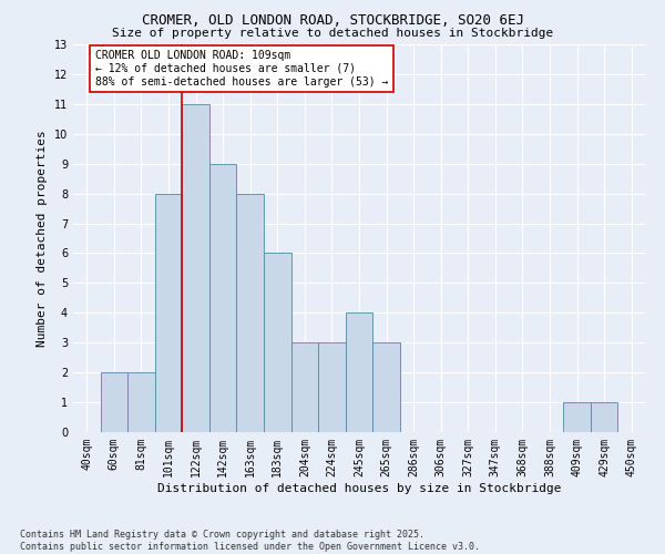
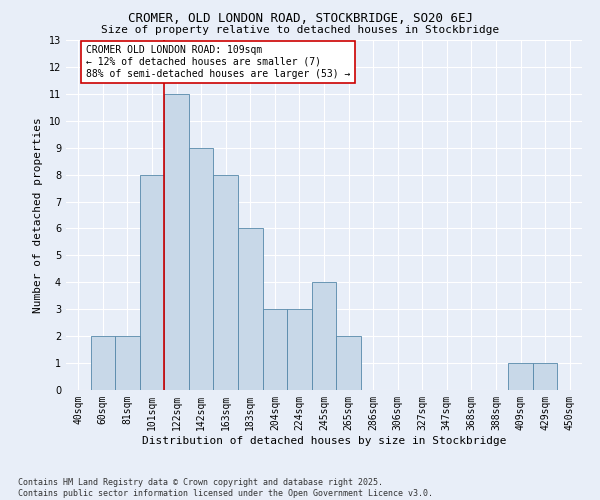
265sqm: 3 -> 2
